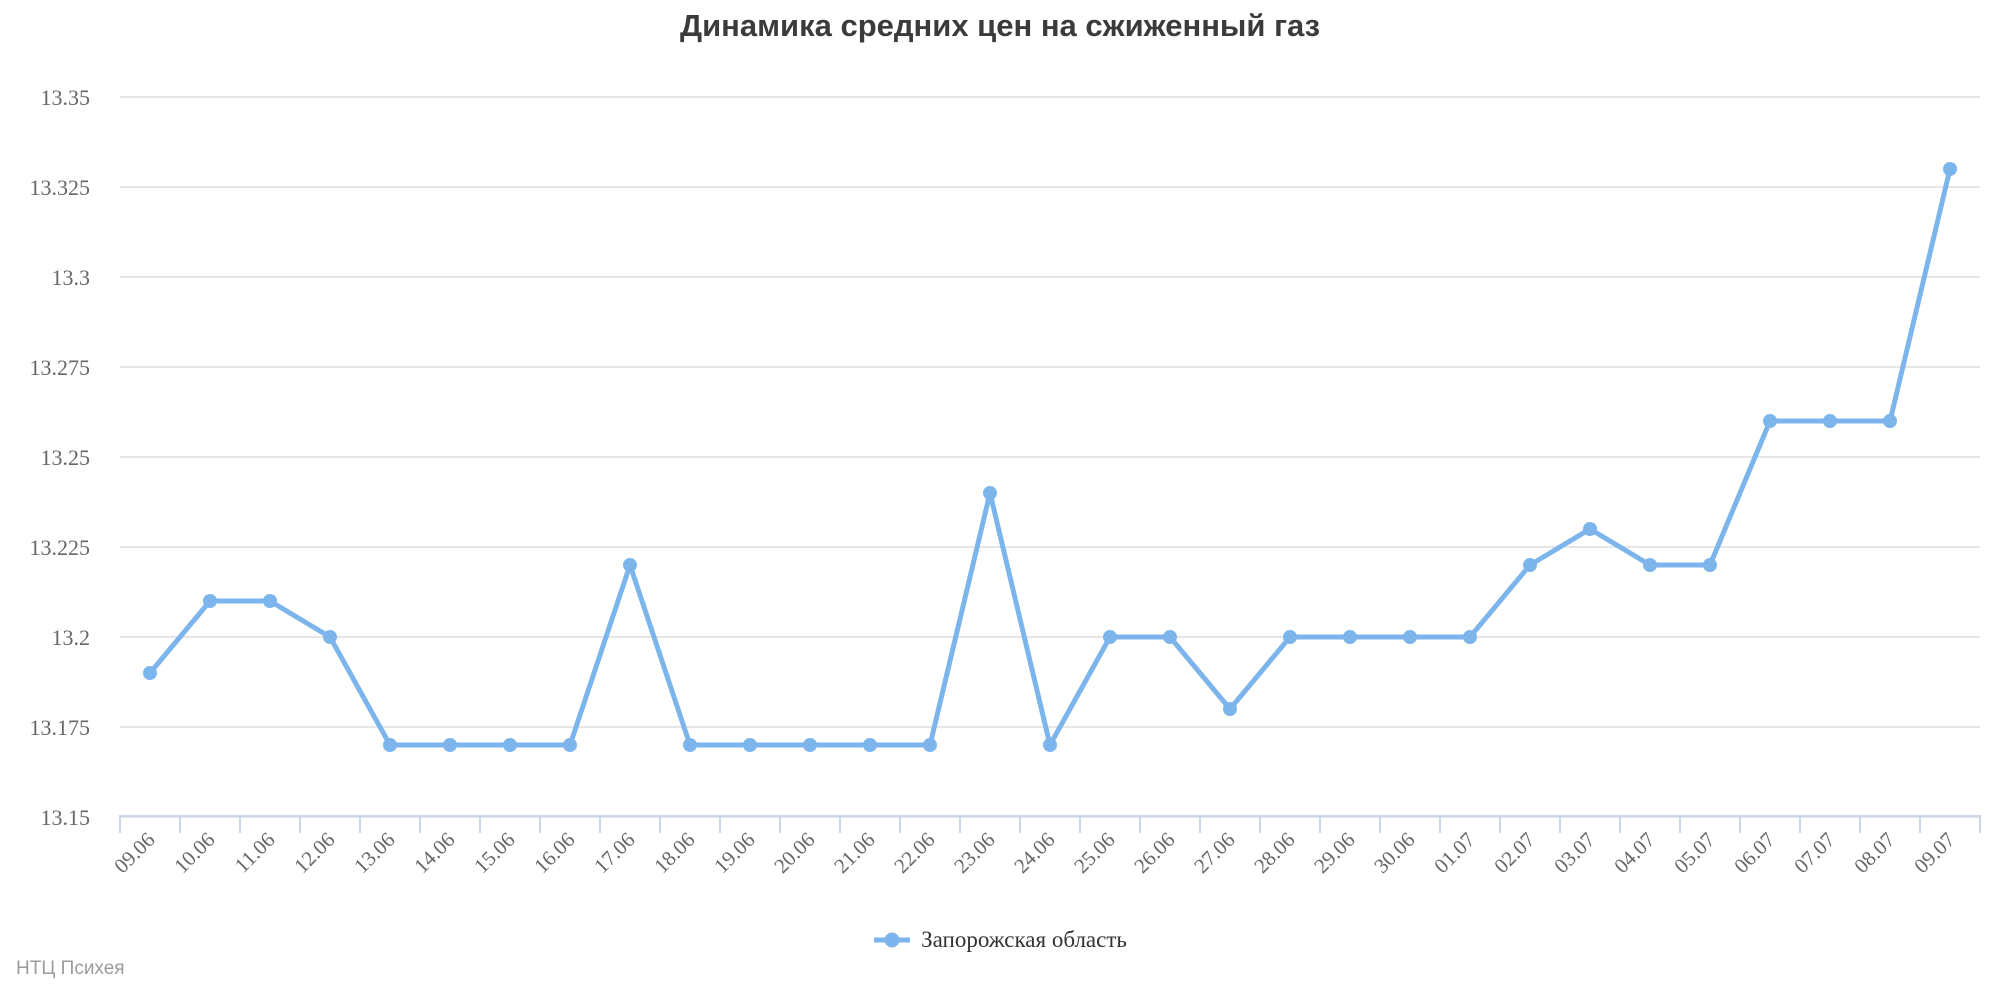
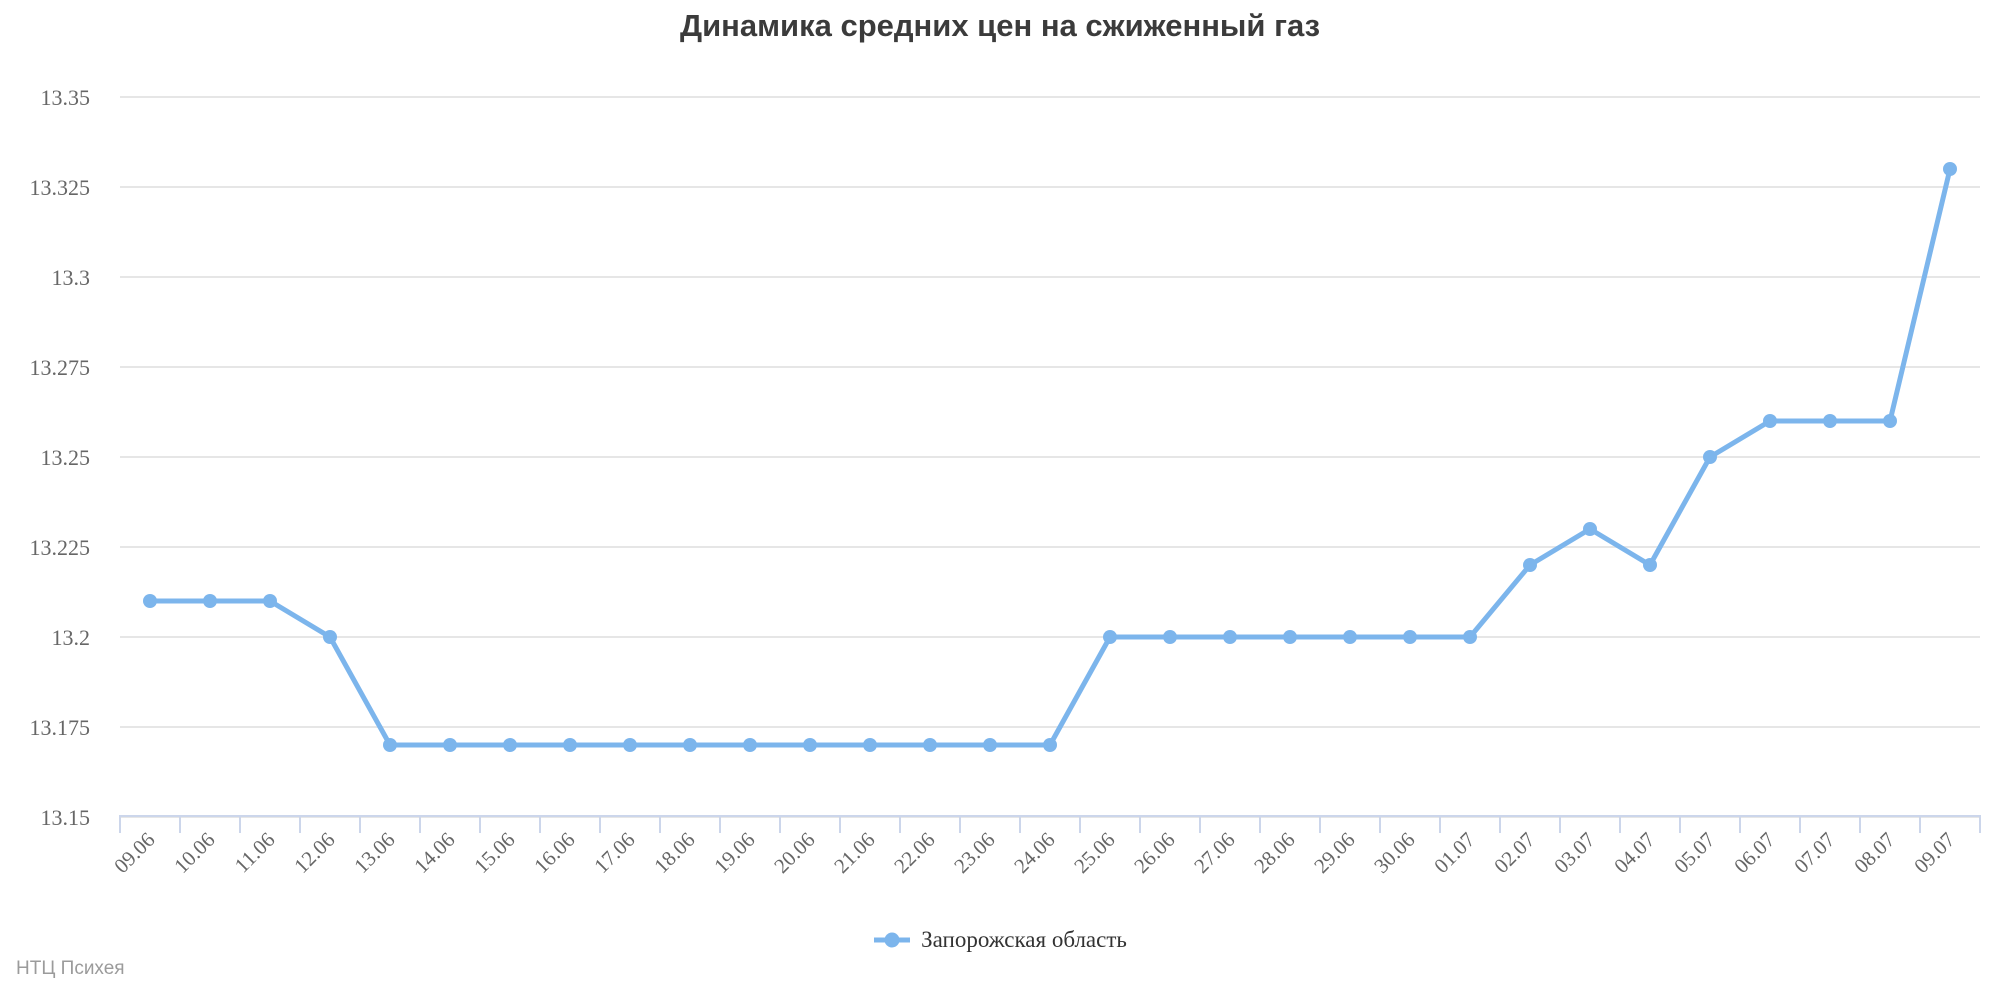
09.06: 13.19 -> 13.21
17.06: 13.22 -> 13.17
23.06: 13.24 -> 13.17
27.06: 13.18 -> 13.20
05.07: 13.22 -> 13.25
